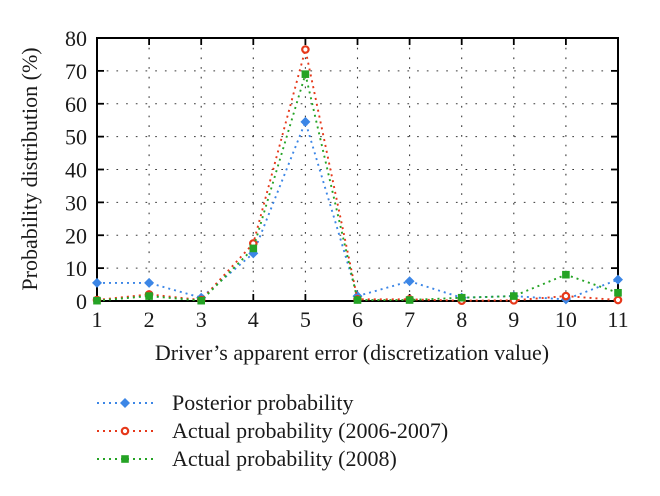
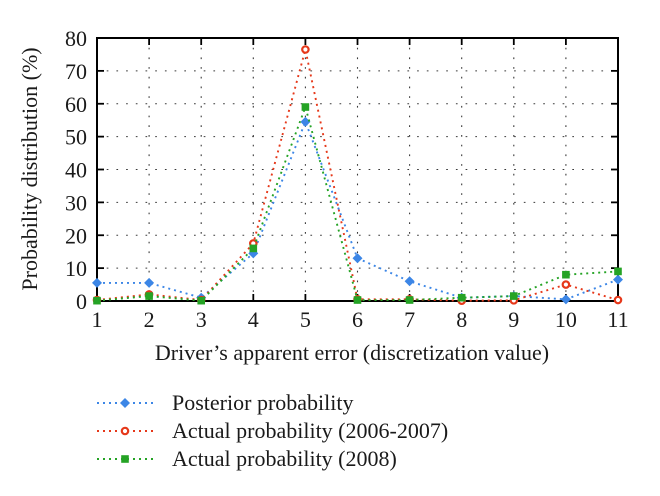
Actual probability (2008)/5: 69 -> 59
Posterior probability/6: 2 -> 13
Actual probability (2006-2007)/10: 2 -> 5
Actual probability (2008)/11: 2 -> 9
